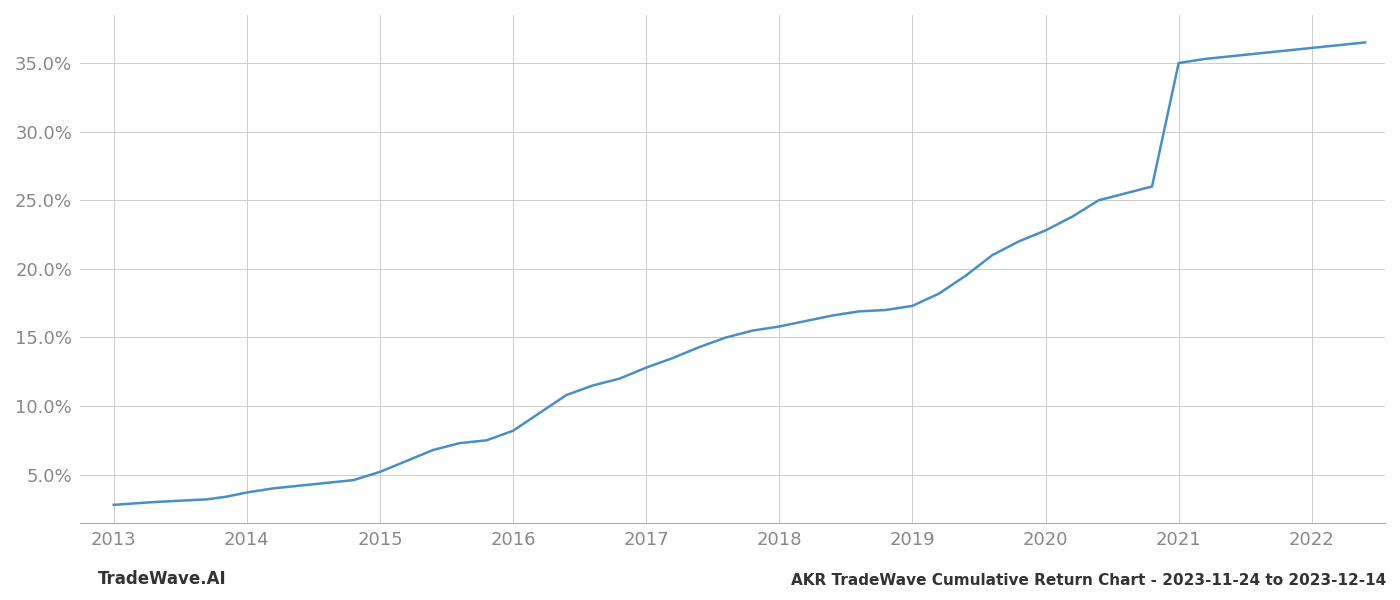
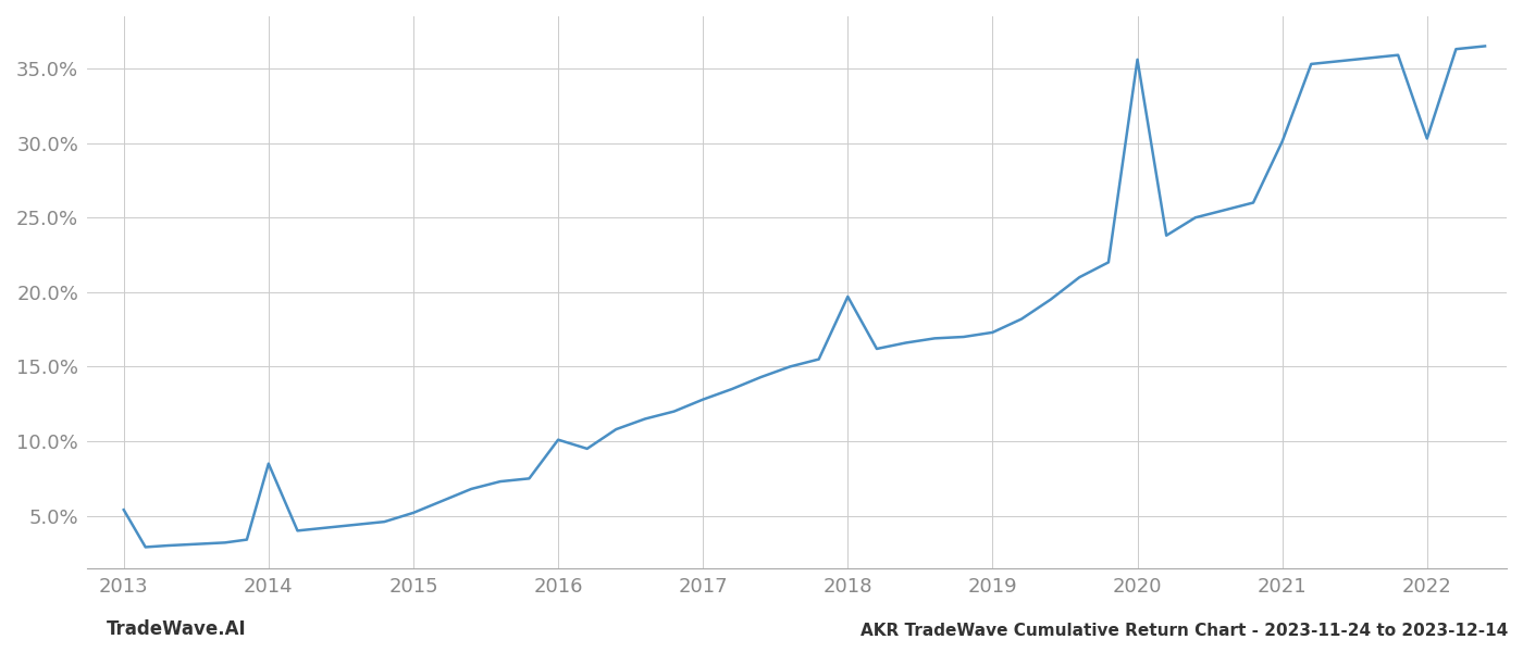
2013: 2.8% -> 5.4%
2014: 3.7% -> 8.5%
2016: 8.2% -> 10.1%
2018: 15.8% -> 19.7%
2020: 22.8% -> 35.6%
2021: 35.0% -> 30.1%
2022: 36.1% -> 30.3%
